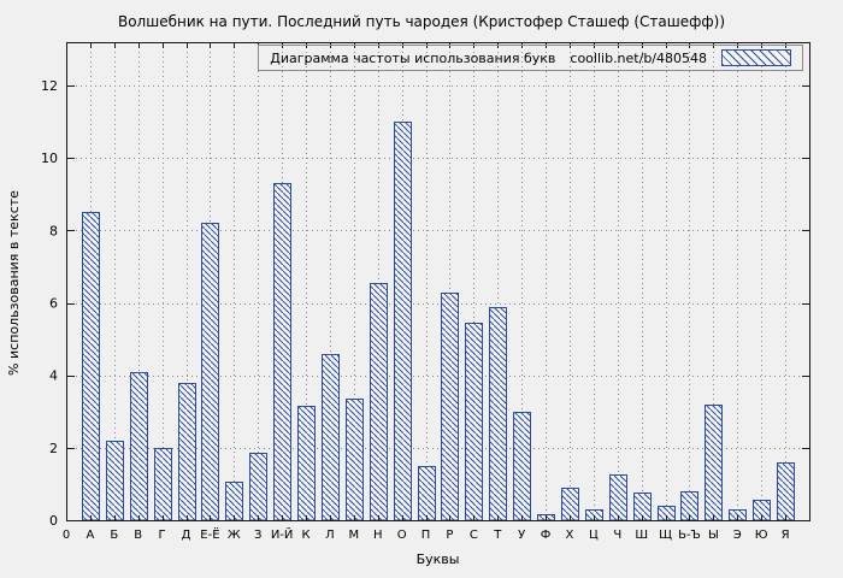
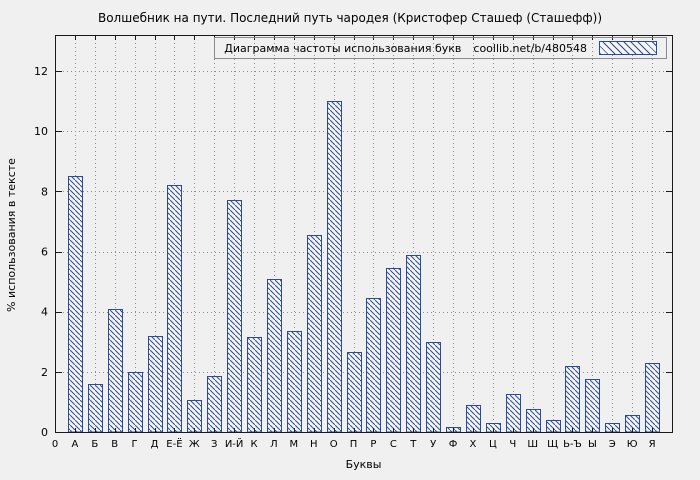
Б: 2.2 -> 1.6
Д: 3.8 -> 3.2
И-Й: 9.3 -> 7.7
Л: 4.6 -> 5.1
П: 1.5 -> 2.6
Р: 6.3 -> 4.5
Ь-Ъ: 0.8 -> 2.2
Ы: 3.2 -> 1.8
Я: 1.6 -> 2.3
